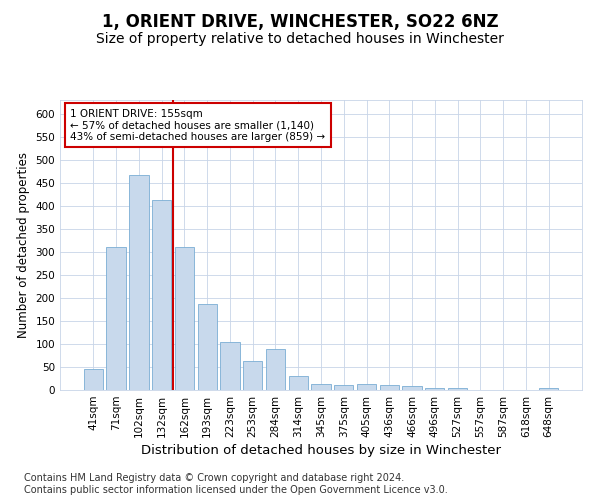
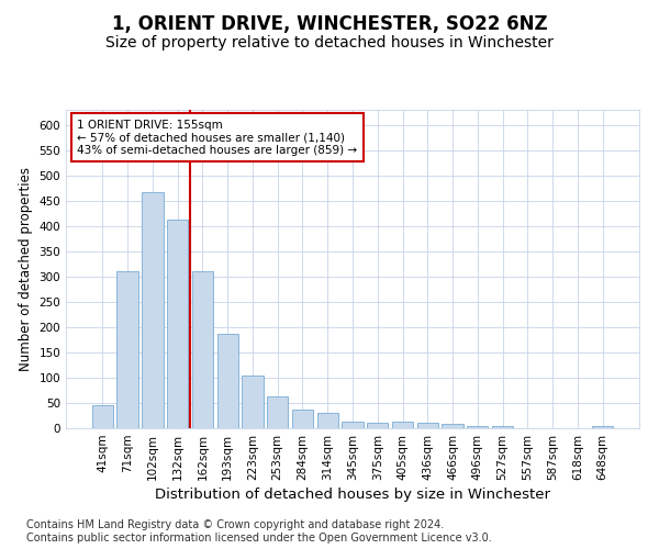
284sqm: 90 -> 37
